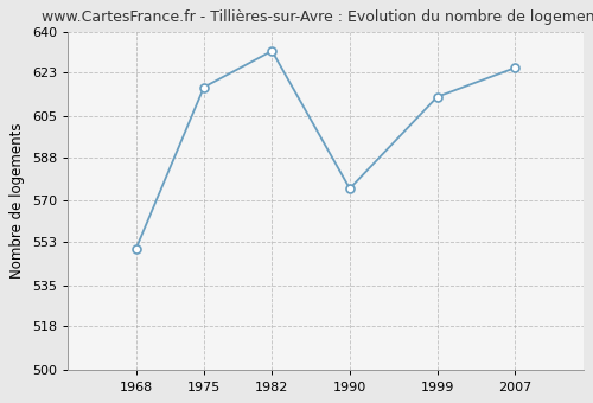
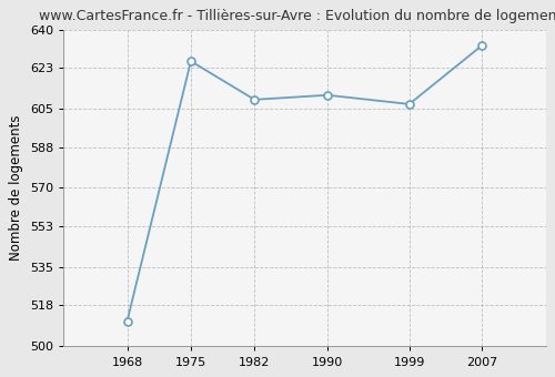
1968: 550 -> 511
1975: 617 -> 626
1982: 632 -> 609
1990: 575 -> 611
1999: 613 -> 607
2007: 625 -> 633
